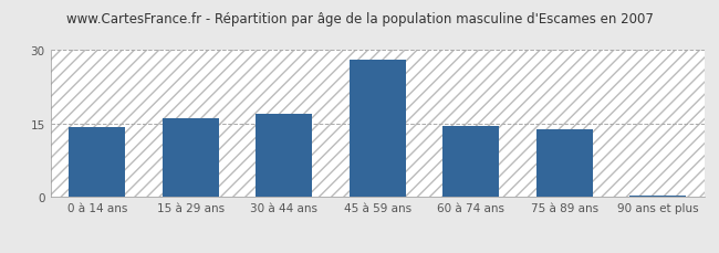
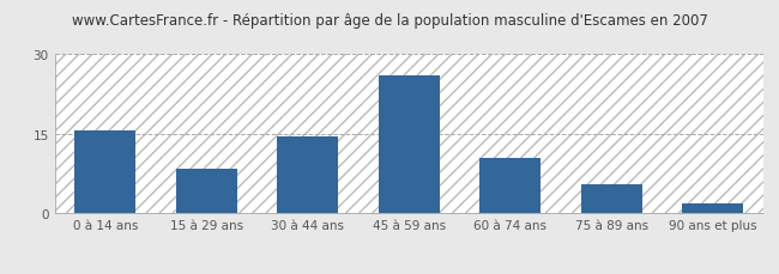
0 à 14 ans: 14.3 -> 15.5
15 à 29 ans: 16.0 -> 8.5
30 à 44 ans: 17.0 -> 14.5
45 à 59 ans: 28.0 -> 26.0
60 à 74 ans: 14.4 -> 10.5
75 à 89 ans: 13.9 -> 5.5
90 ans et plus: 0.3 -> 2.0
